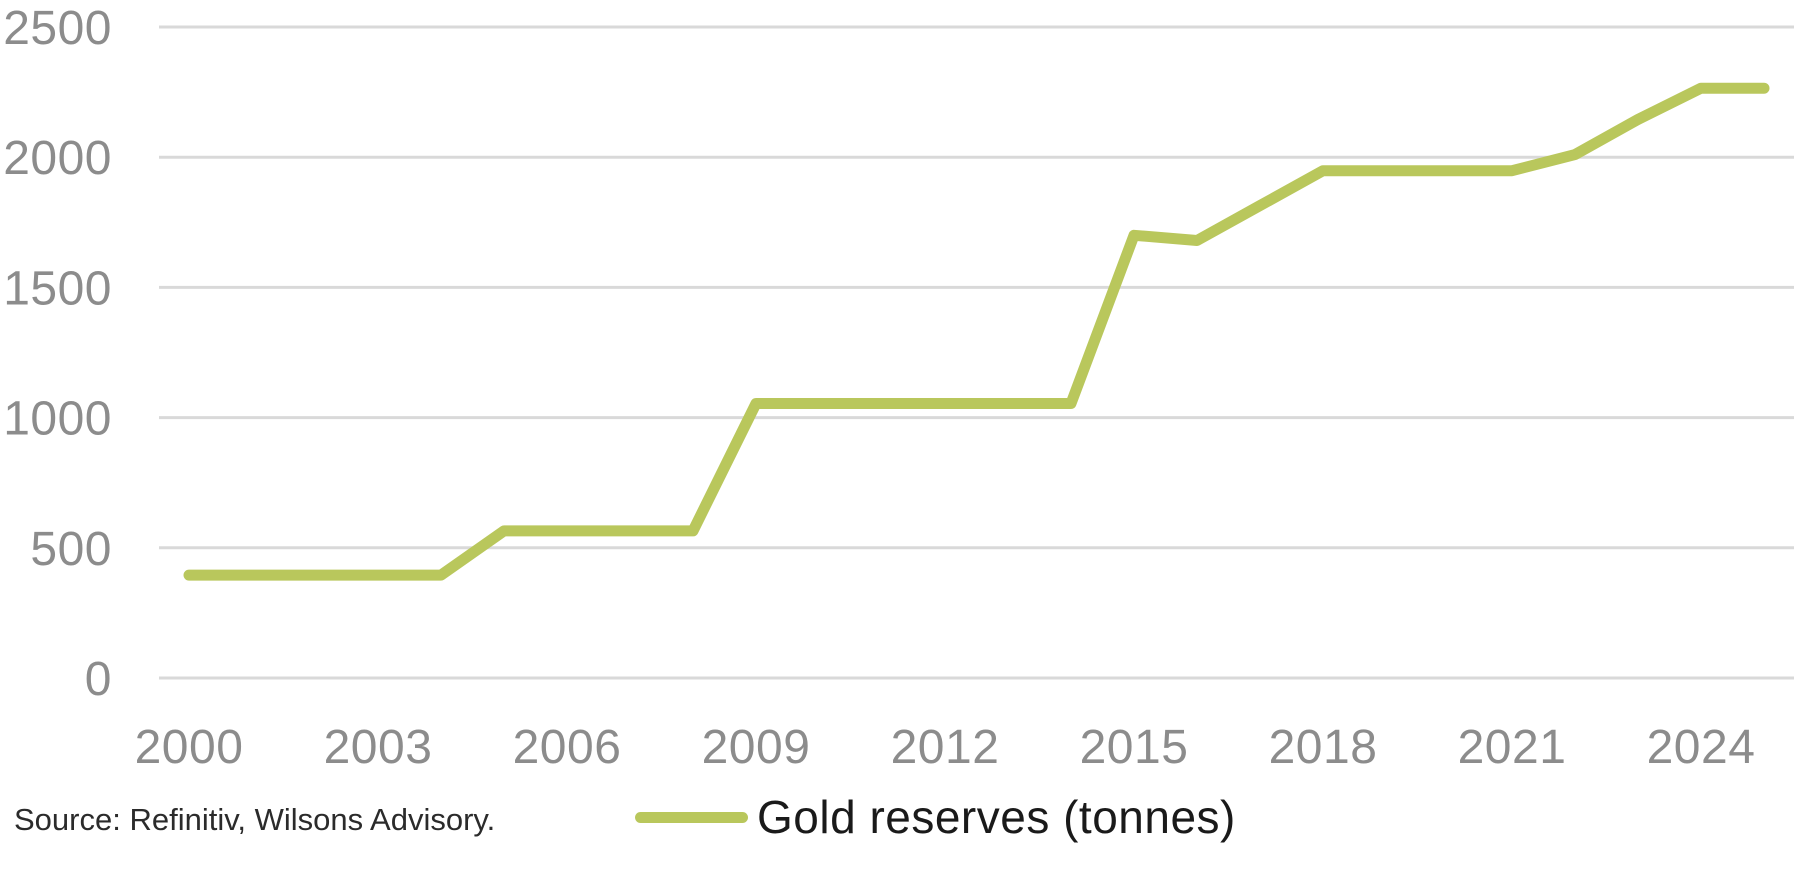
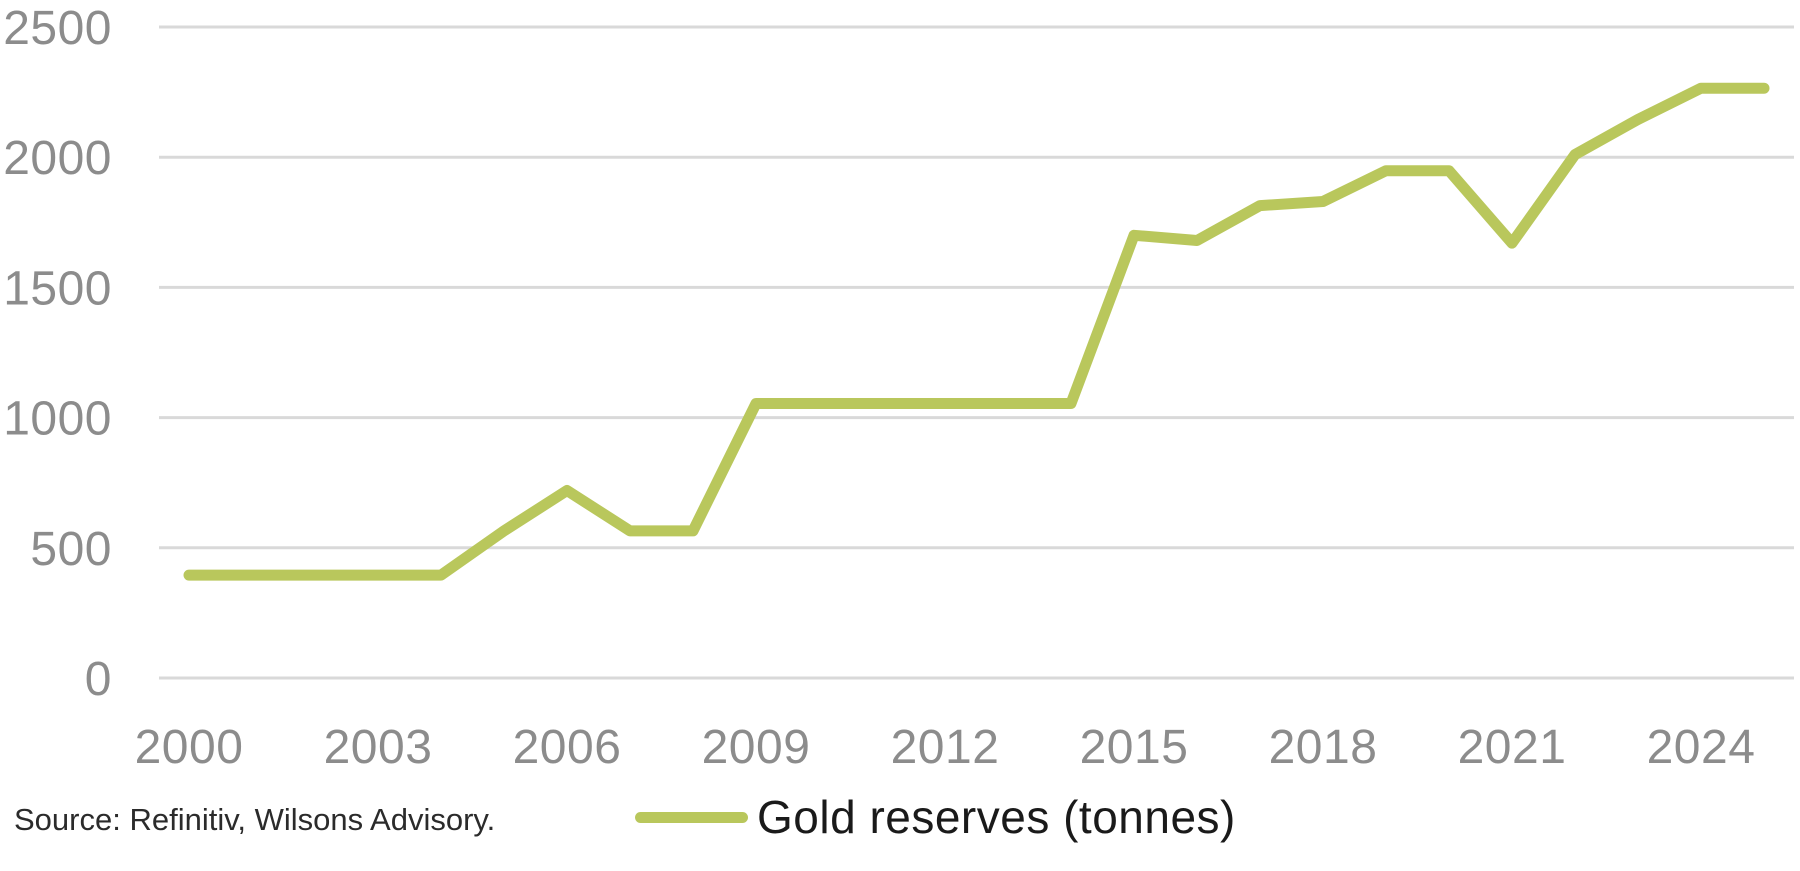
2006: 560 -> 720
2018: 1950 -> 1830
2021: 1950 -> 1670
